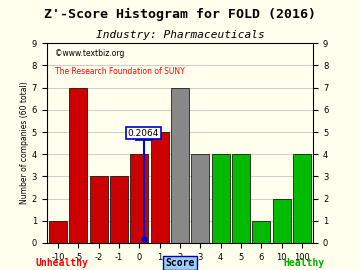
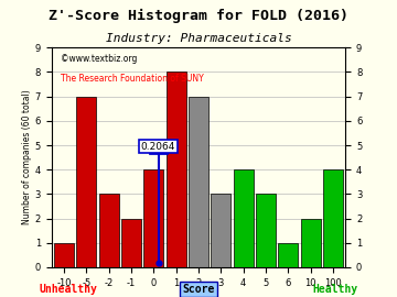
-1: 3 -> 2
1: 5 -> 8
3: 4 -> 3
5: 4 -> 3
